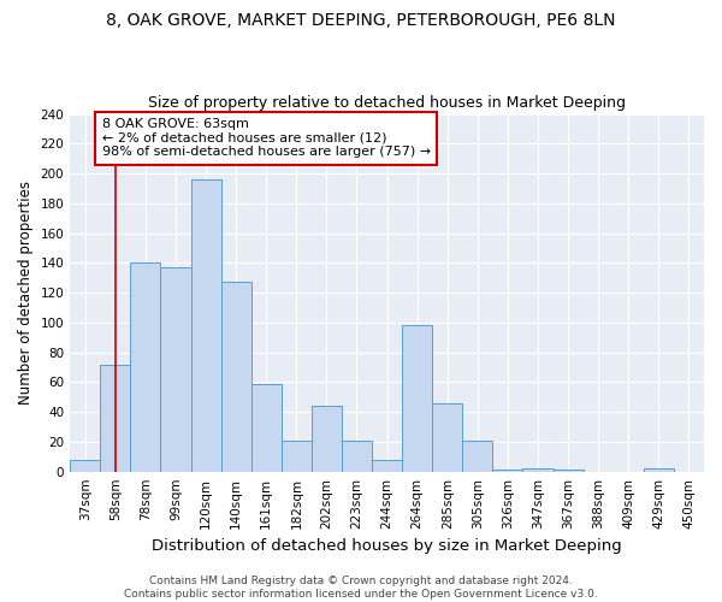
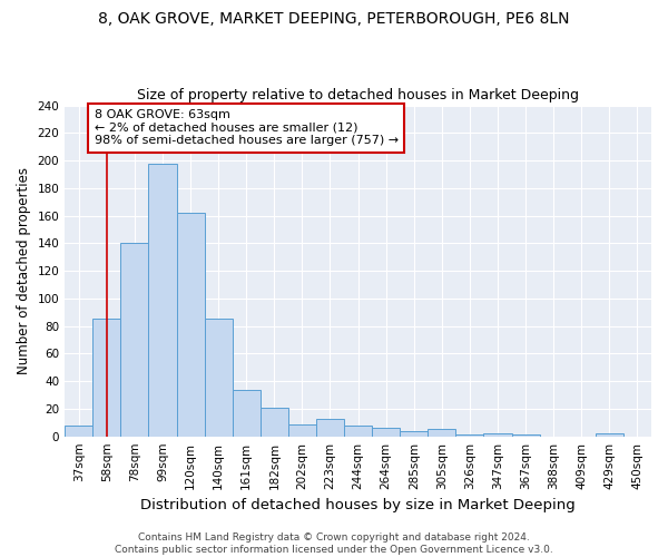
58sqm: 72 -> 85
99sqm: 137 -> 198
120sqm: 196 -> 162
140sqm: 127 -> 85
161sqm: 59 -> 34
202sqm: 44 -> 9
223sqm: 21 -> 13
264sqm: 98 -> 6
285sqm: 46 -> 4
305sqm: 21 -> 5
